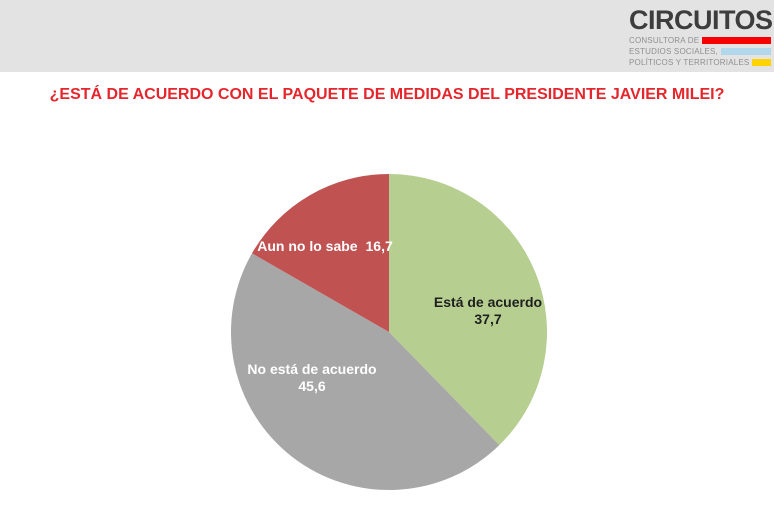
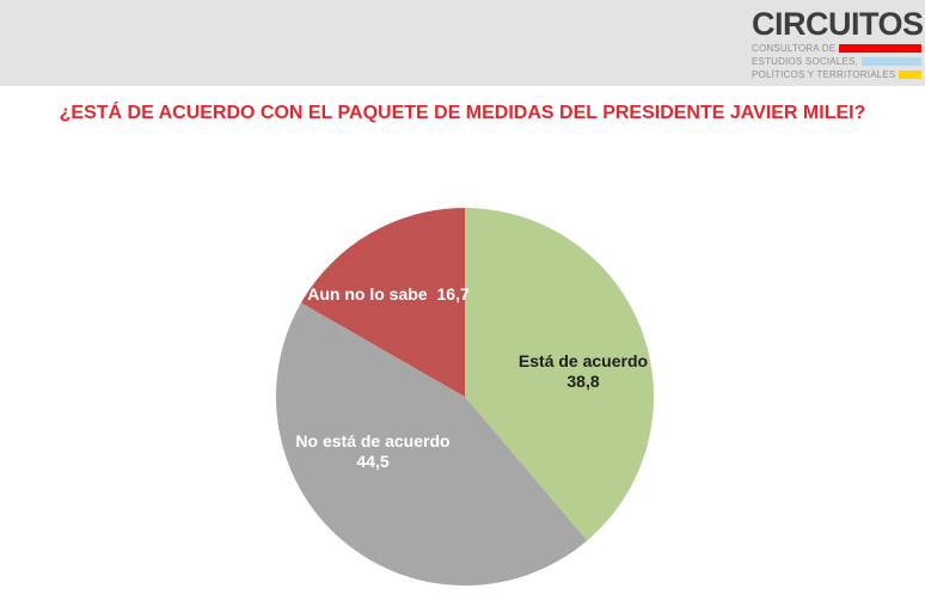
Está de acuerdo: 37,7 -> 38,8
No está de acuerdo: 45,6 -> 44,5
